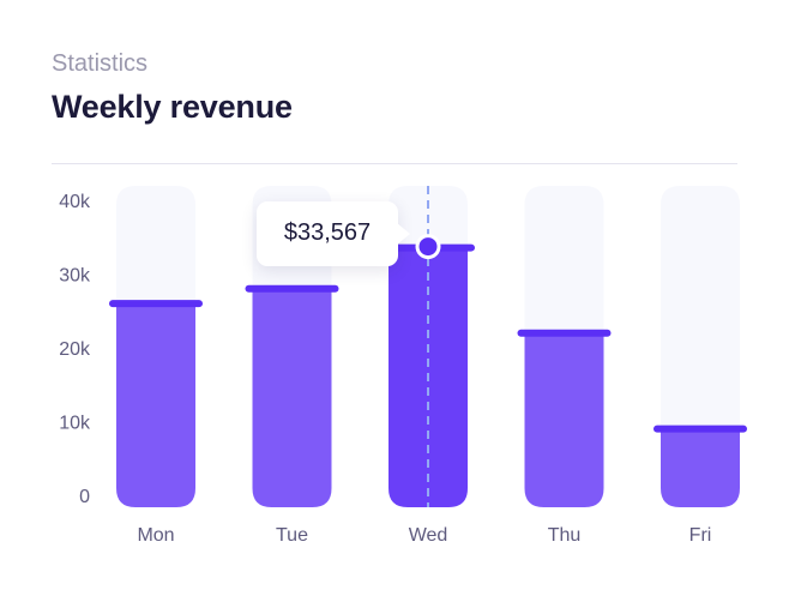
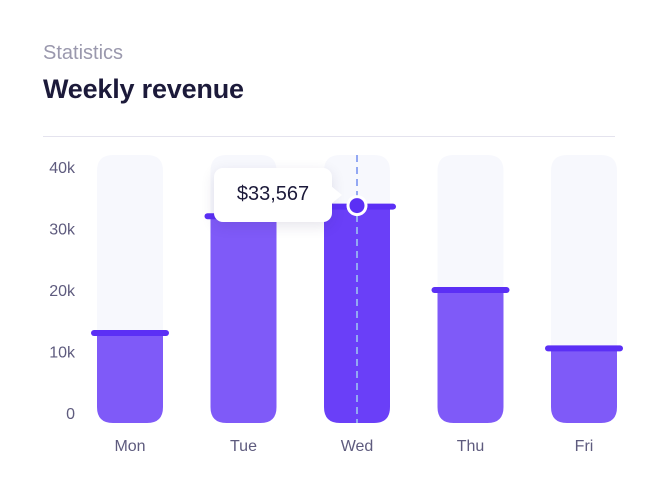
Mon: 26k -> 13k
Tue: 28k -> 32k
Thu: 22k -> 20k
Fri: 9k -> 10k
